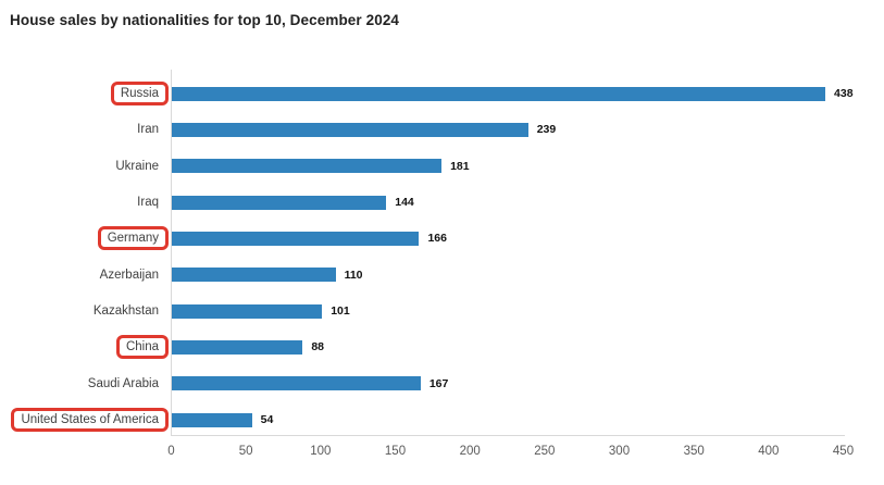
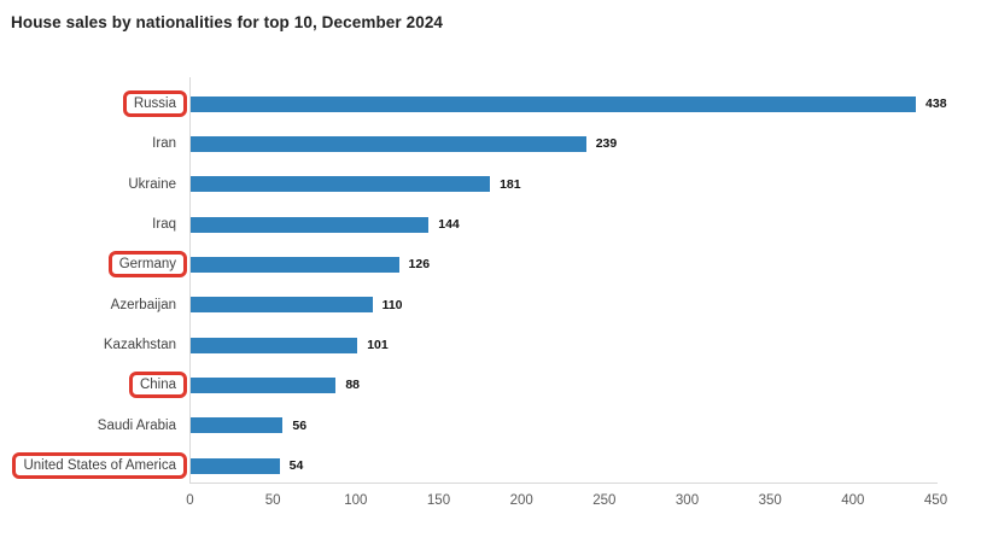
Germany: 166 -> 126
Saudi Arabia: 167 -> 56
